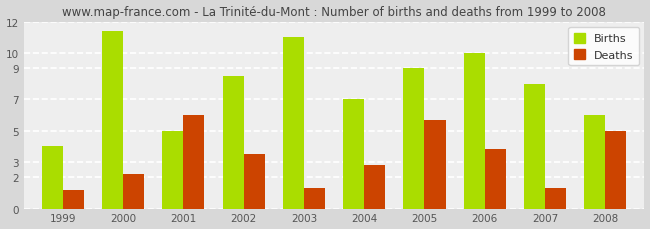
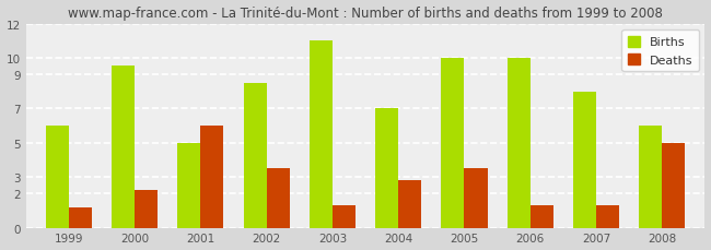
Births/1999: 4.0 -> 6.0
Births/2000: 11.4 -> 9.5
Births/2005: 9.0 -> 10.0
Deaths/2005: 5.7 -> 3.5
Deaths/2006: 3.8 -> 1.3
